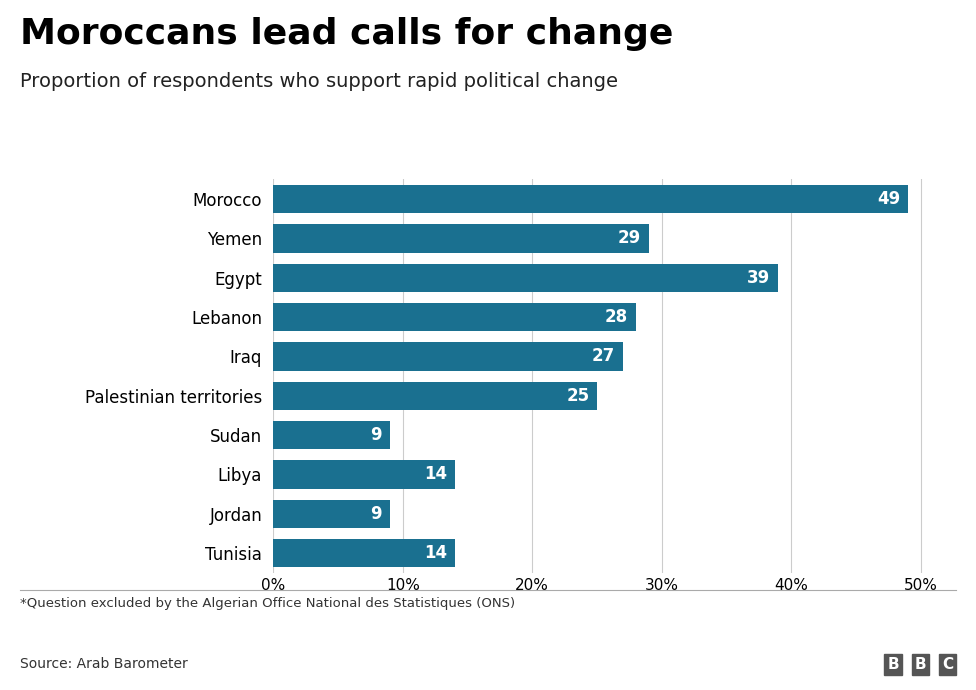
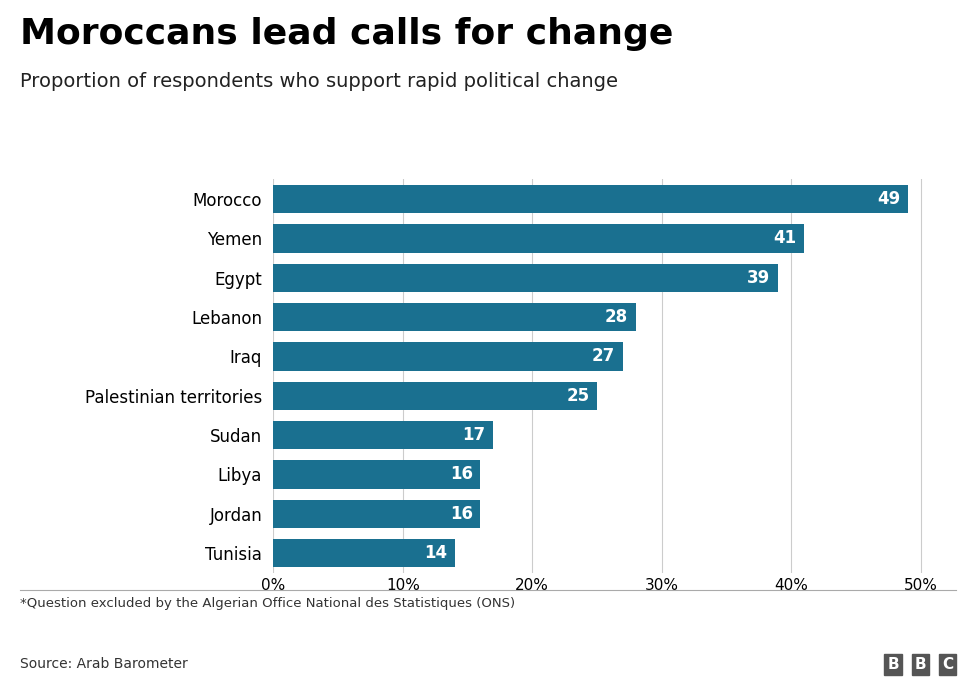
Yemen: 29 -> 41
Sudan: 9 -> 17
Libya: 14 -> 16
Jordan: 9 -> 16
